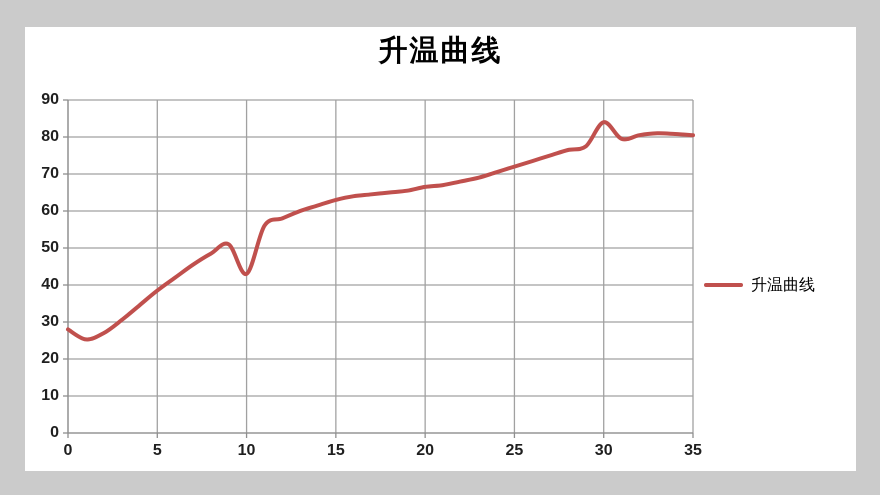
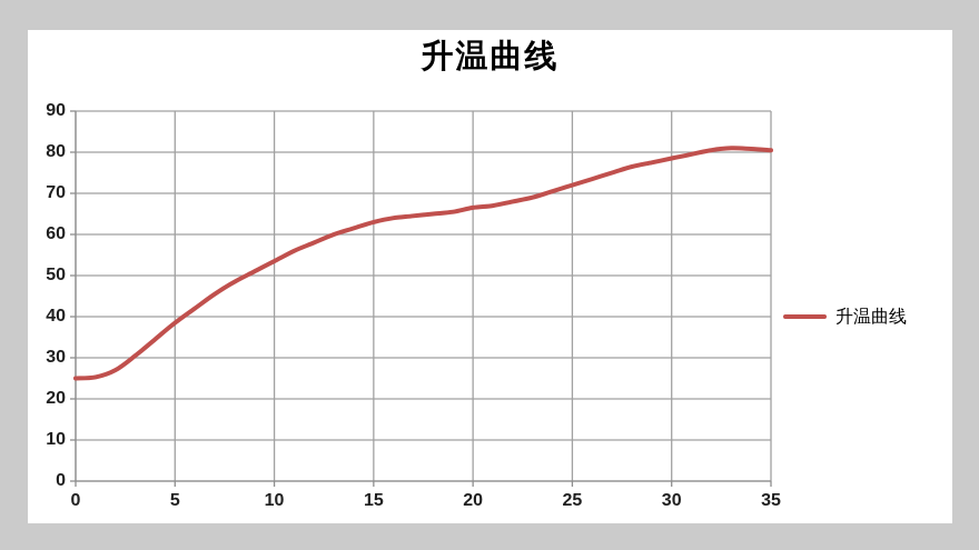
0: 28 -> 25
10: 43 -> 54
30: 84 -> 78
